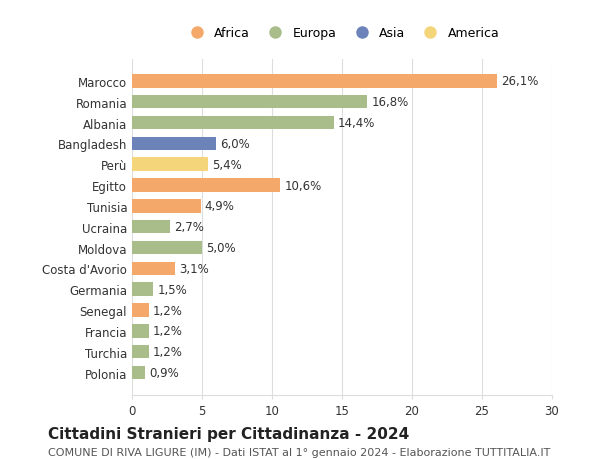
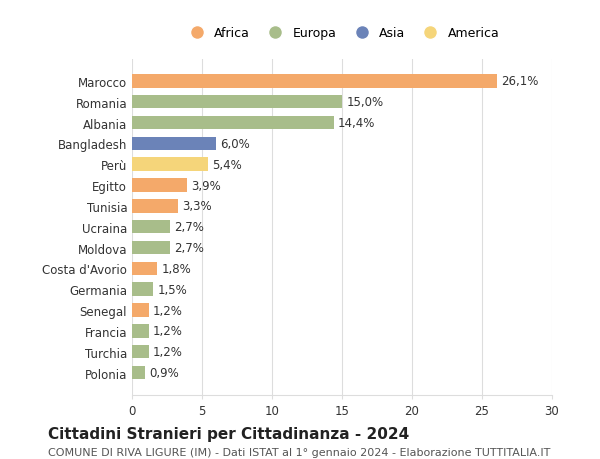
Romania: 16,8% -> 15,0%
Egitto: 10,6% -> 3,9%
Tunisia: 4,9% -> 3,3%
Moldova: 5,0% -> 2,7%
Costa d'Avorio: 3,1% -> 1,8%
